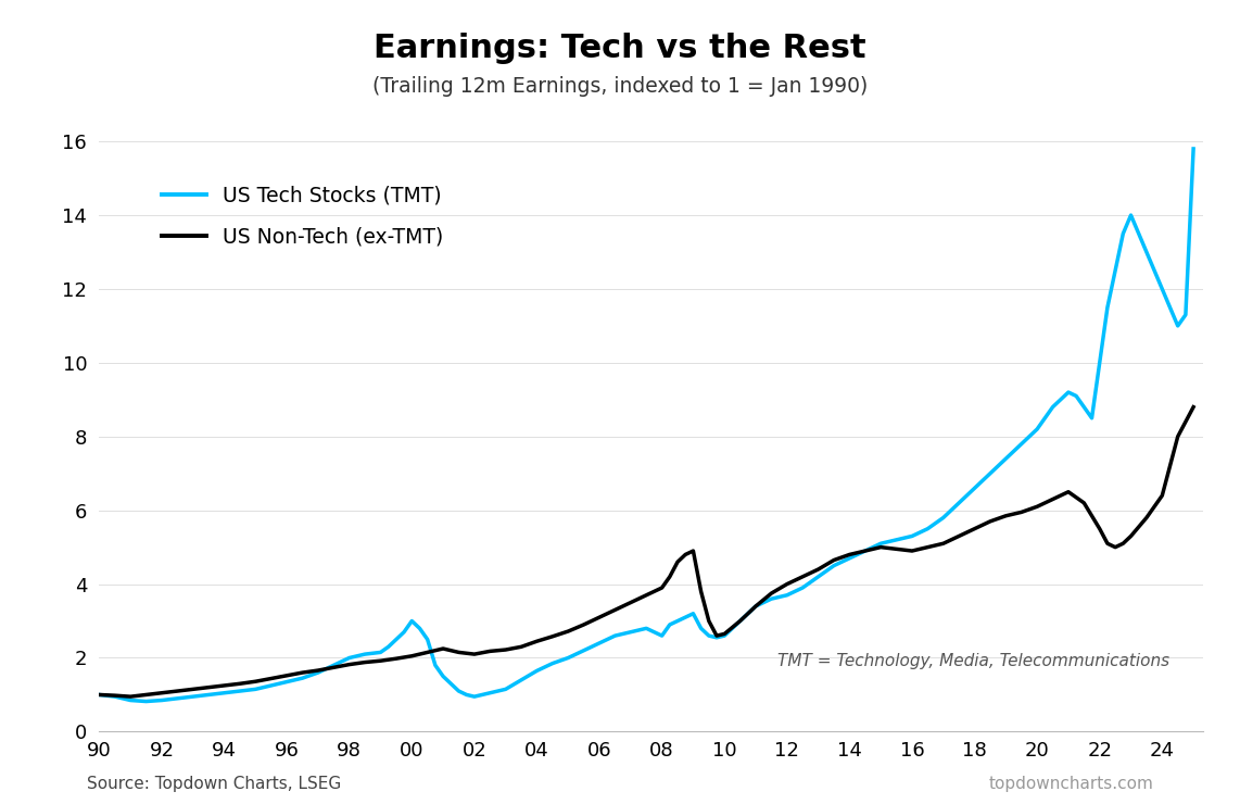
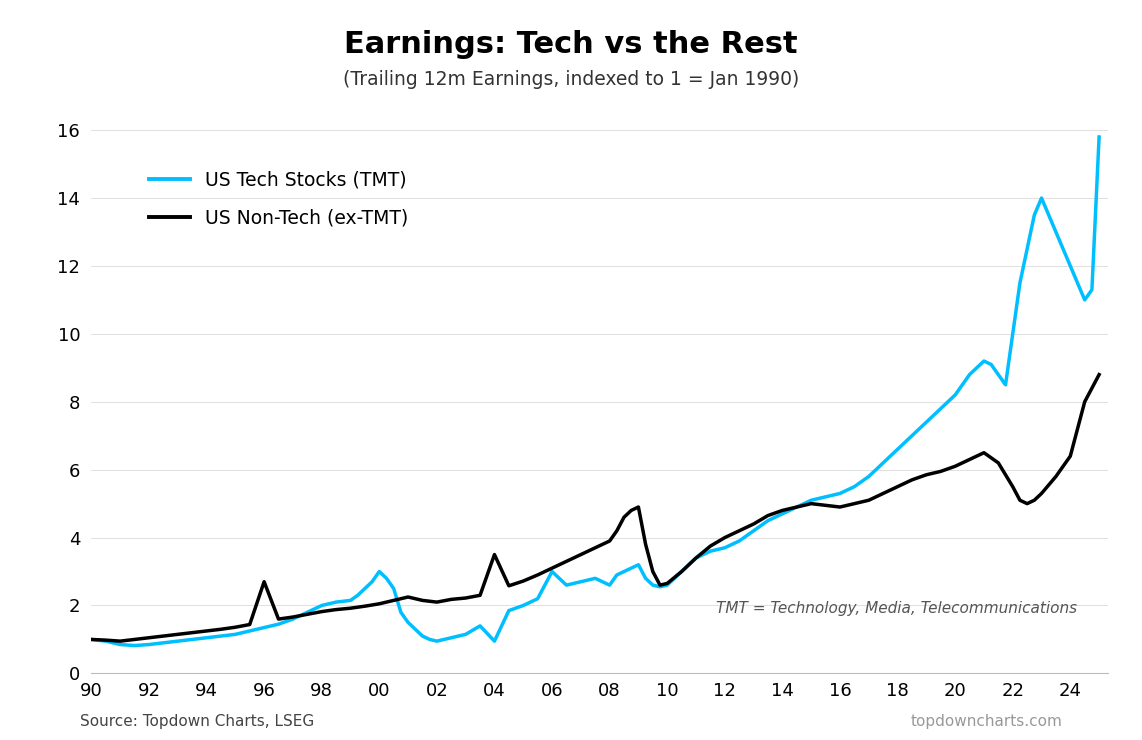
US Non-Tech (ex-TMT)/96: 1.52 -> 2.70
US Tech Stocks (TMT)/04: 1.65 -> 0.95
US Non-Tech (ex-TMT)/04: 2.45 -> 3.50
US Tech Stocks (TMT)/06: 2.40 -> 3.00
